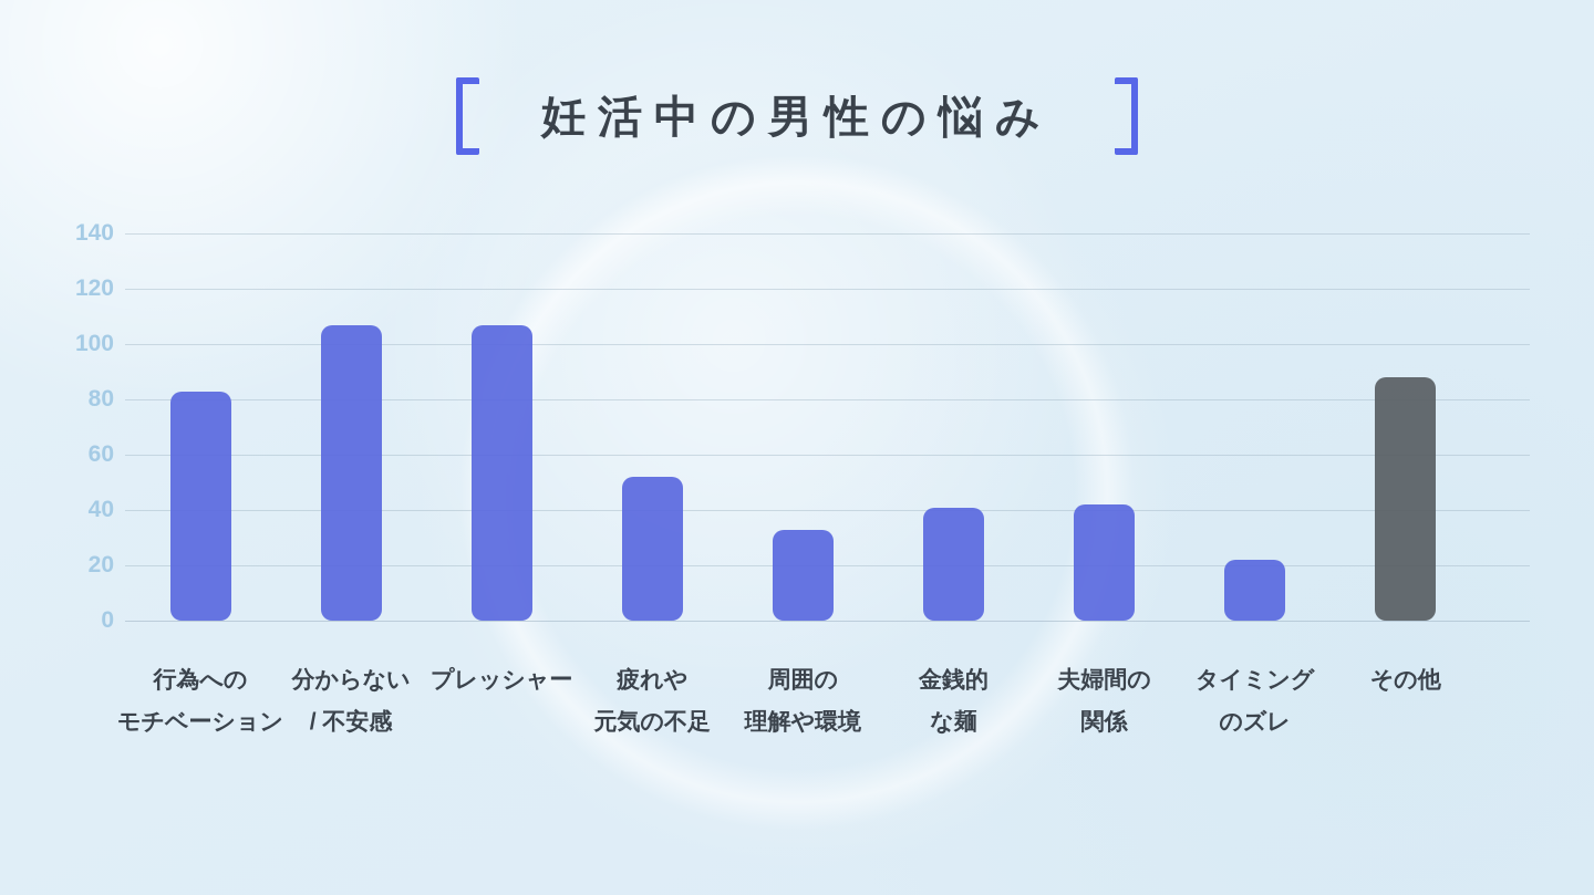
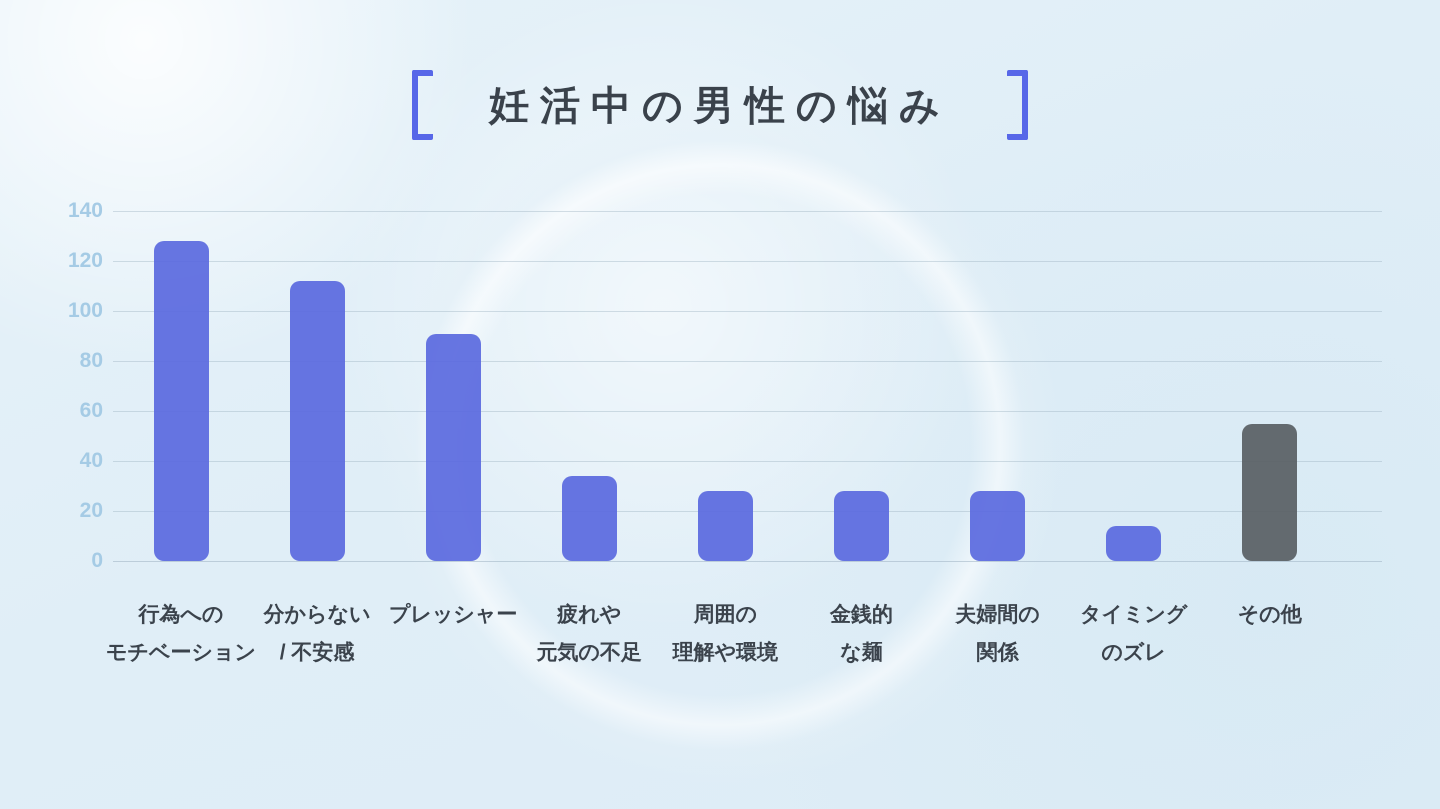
行為への モチベーション: 83 -> 128
分からない / 不安感: 107 -> 112
プレッシャー: 107 -> 91
疲れや 元気の不足: 52 -> 34
周囲の 理解や環境: 33 -> 28
金銭的 な麺: 41 -> 28
夫婦間の 関係: 42 -> 28
タイミング のズレ: 22 -> 14
その他: 88 -> 55
